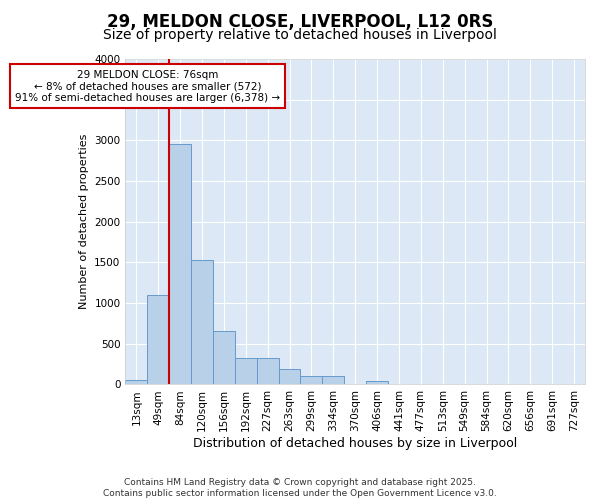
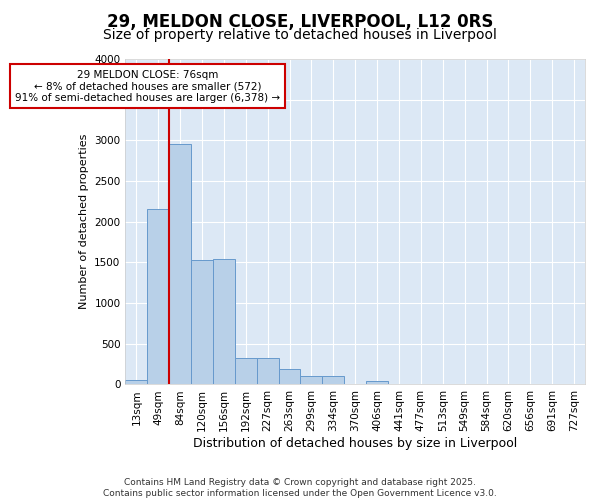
49sqm: 1100 -> 2160
156sqm: 660 -> 1540
